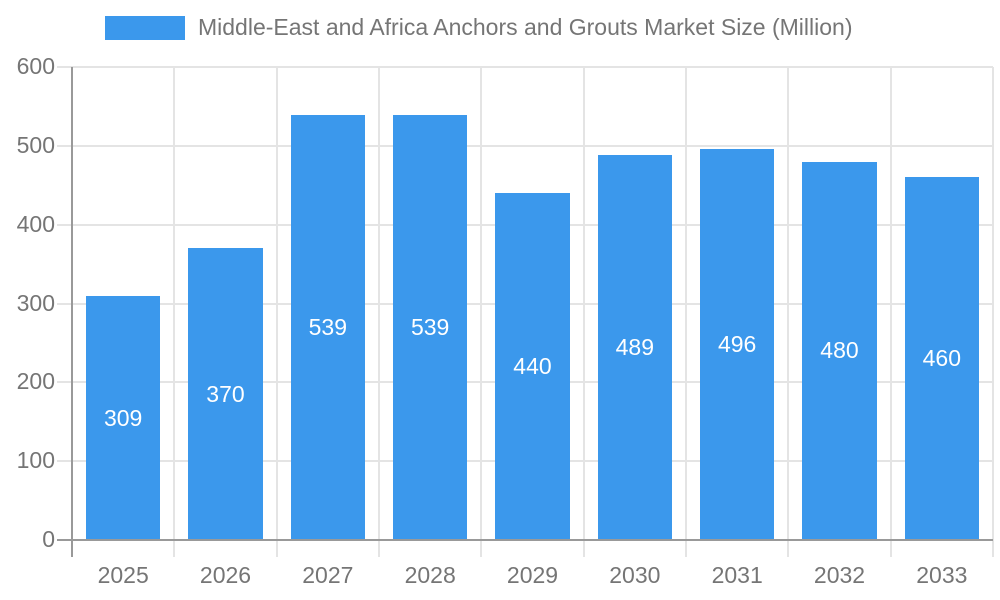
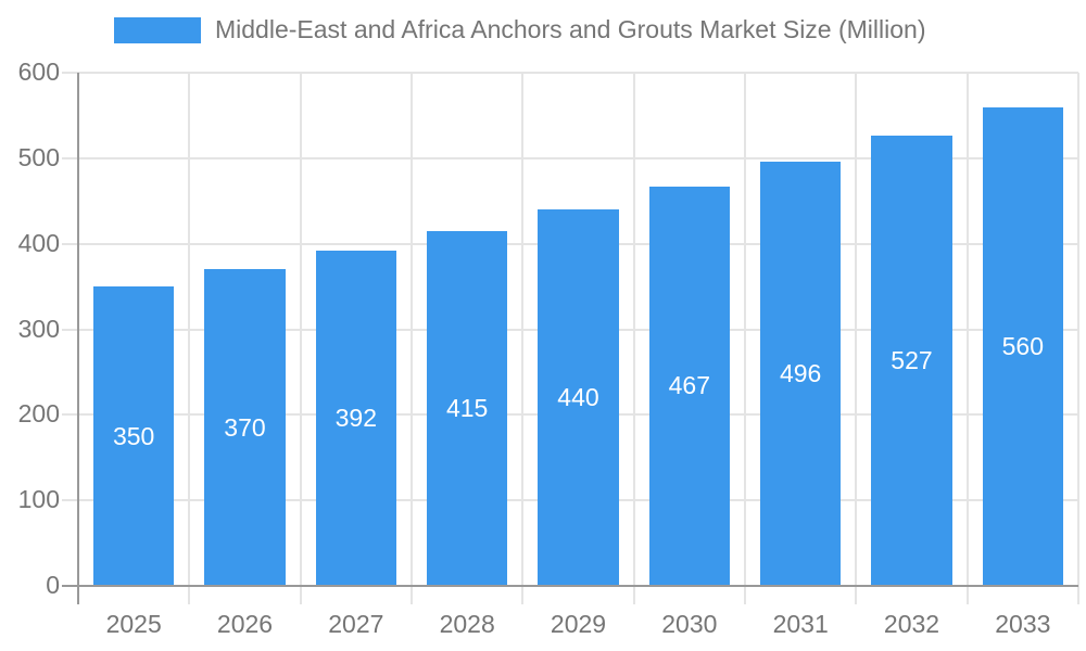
2025: 309 -> 350
2027: 539 -> 392
2028: 539 -> 415
2030: 489 -> 467
2032: 480 -> 527
2033: 460 -> 560
